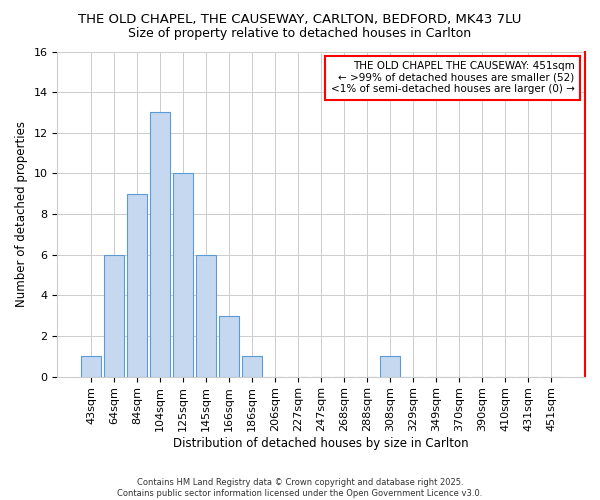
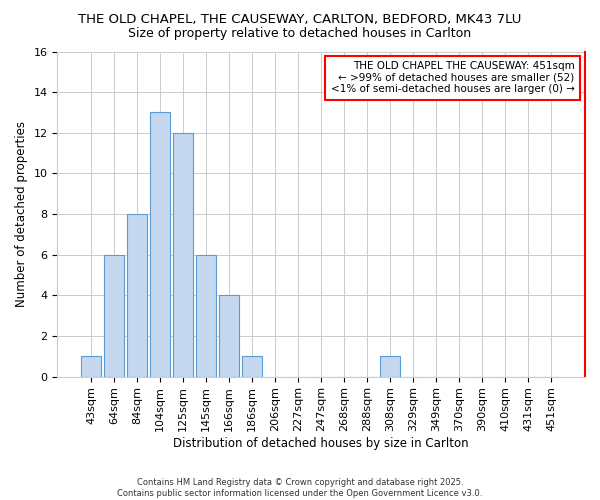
84sqm: 9 -> 8
125sqm: 10 -> 12
166sqm: 3 -> 4
